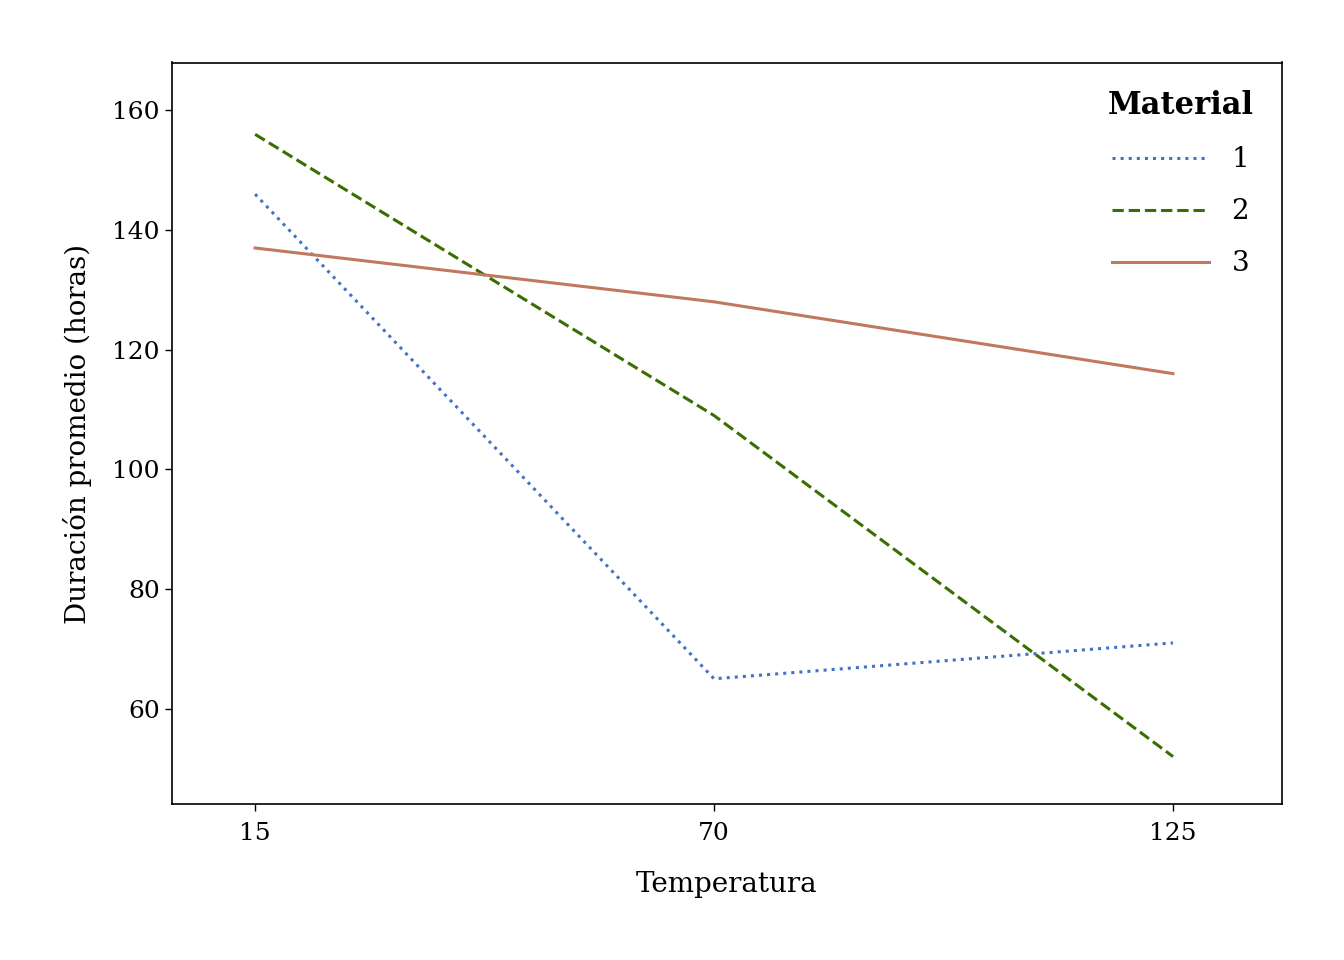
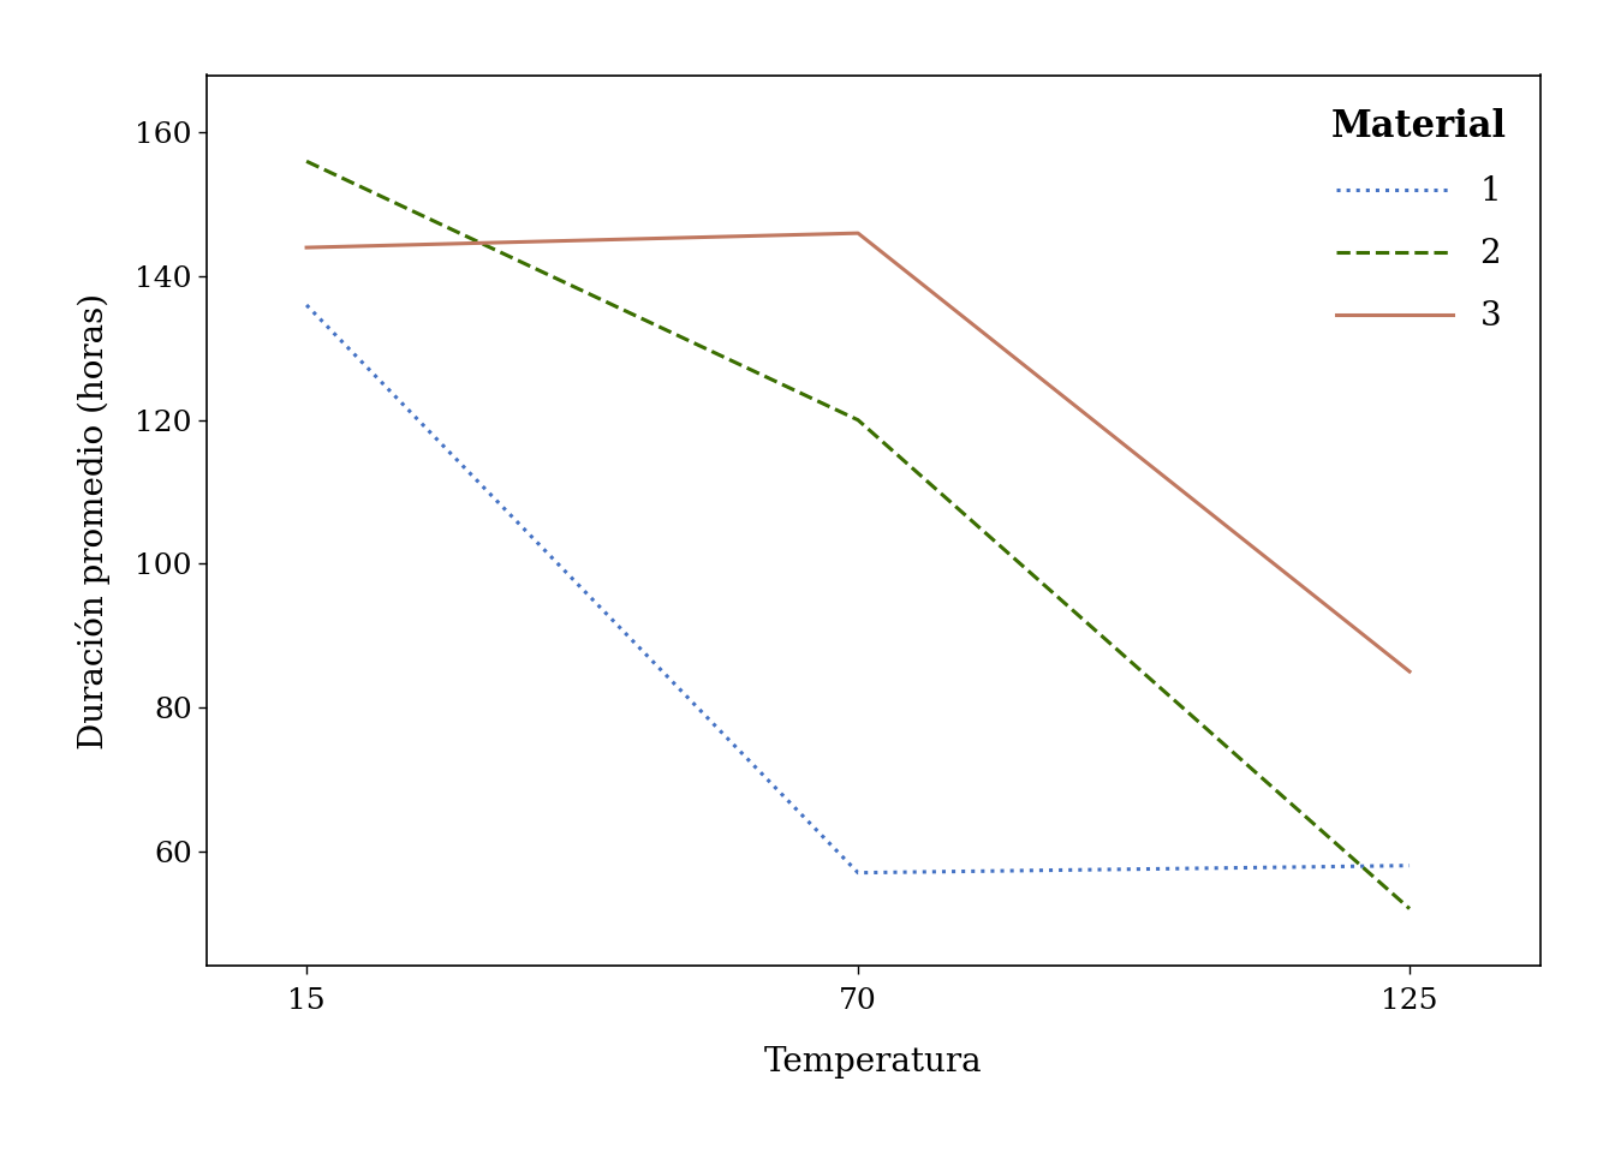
1/15: 146 -> 136
3/15: 137 -> 144
1/70: 65 -> 57
2/70: 109 -> 120
3/70: 128 -> 146
1/125: 71 -> 58
3/125: 116 -> 85
